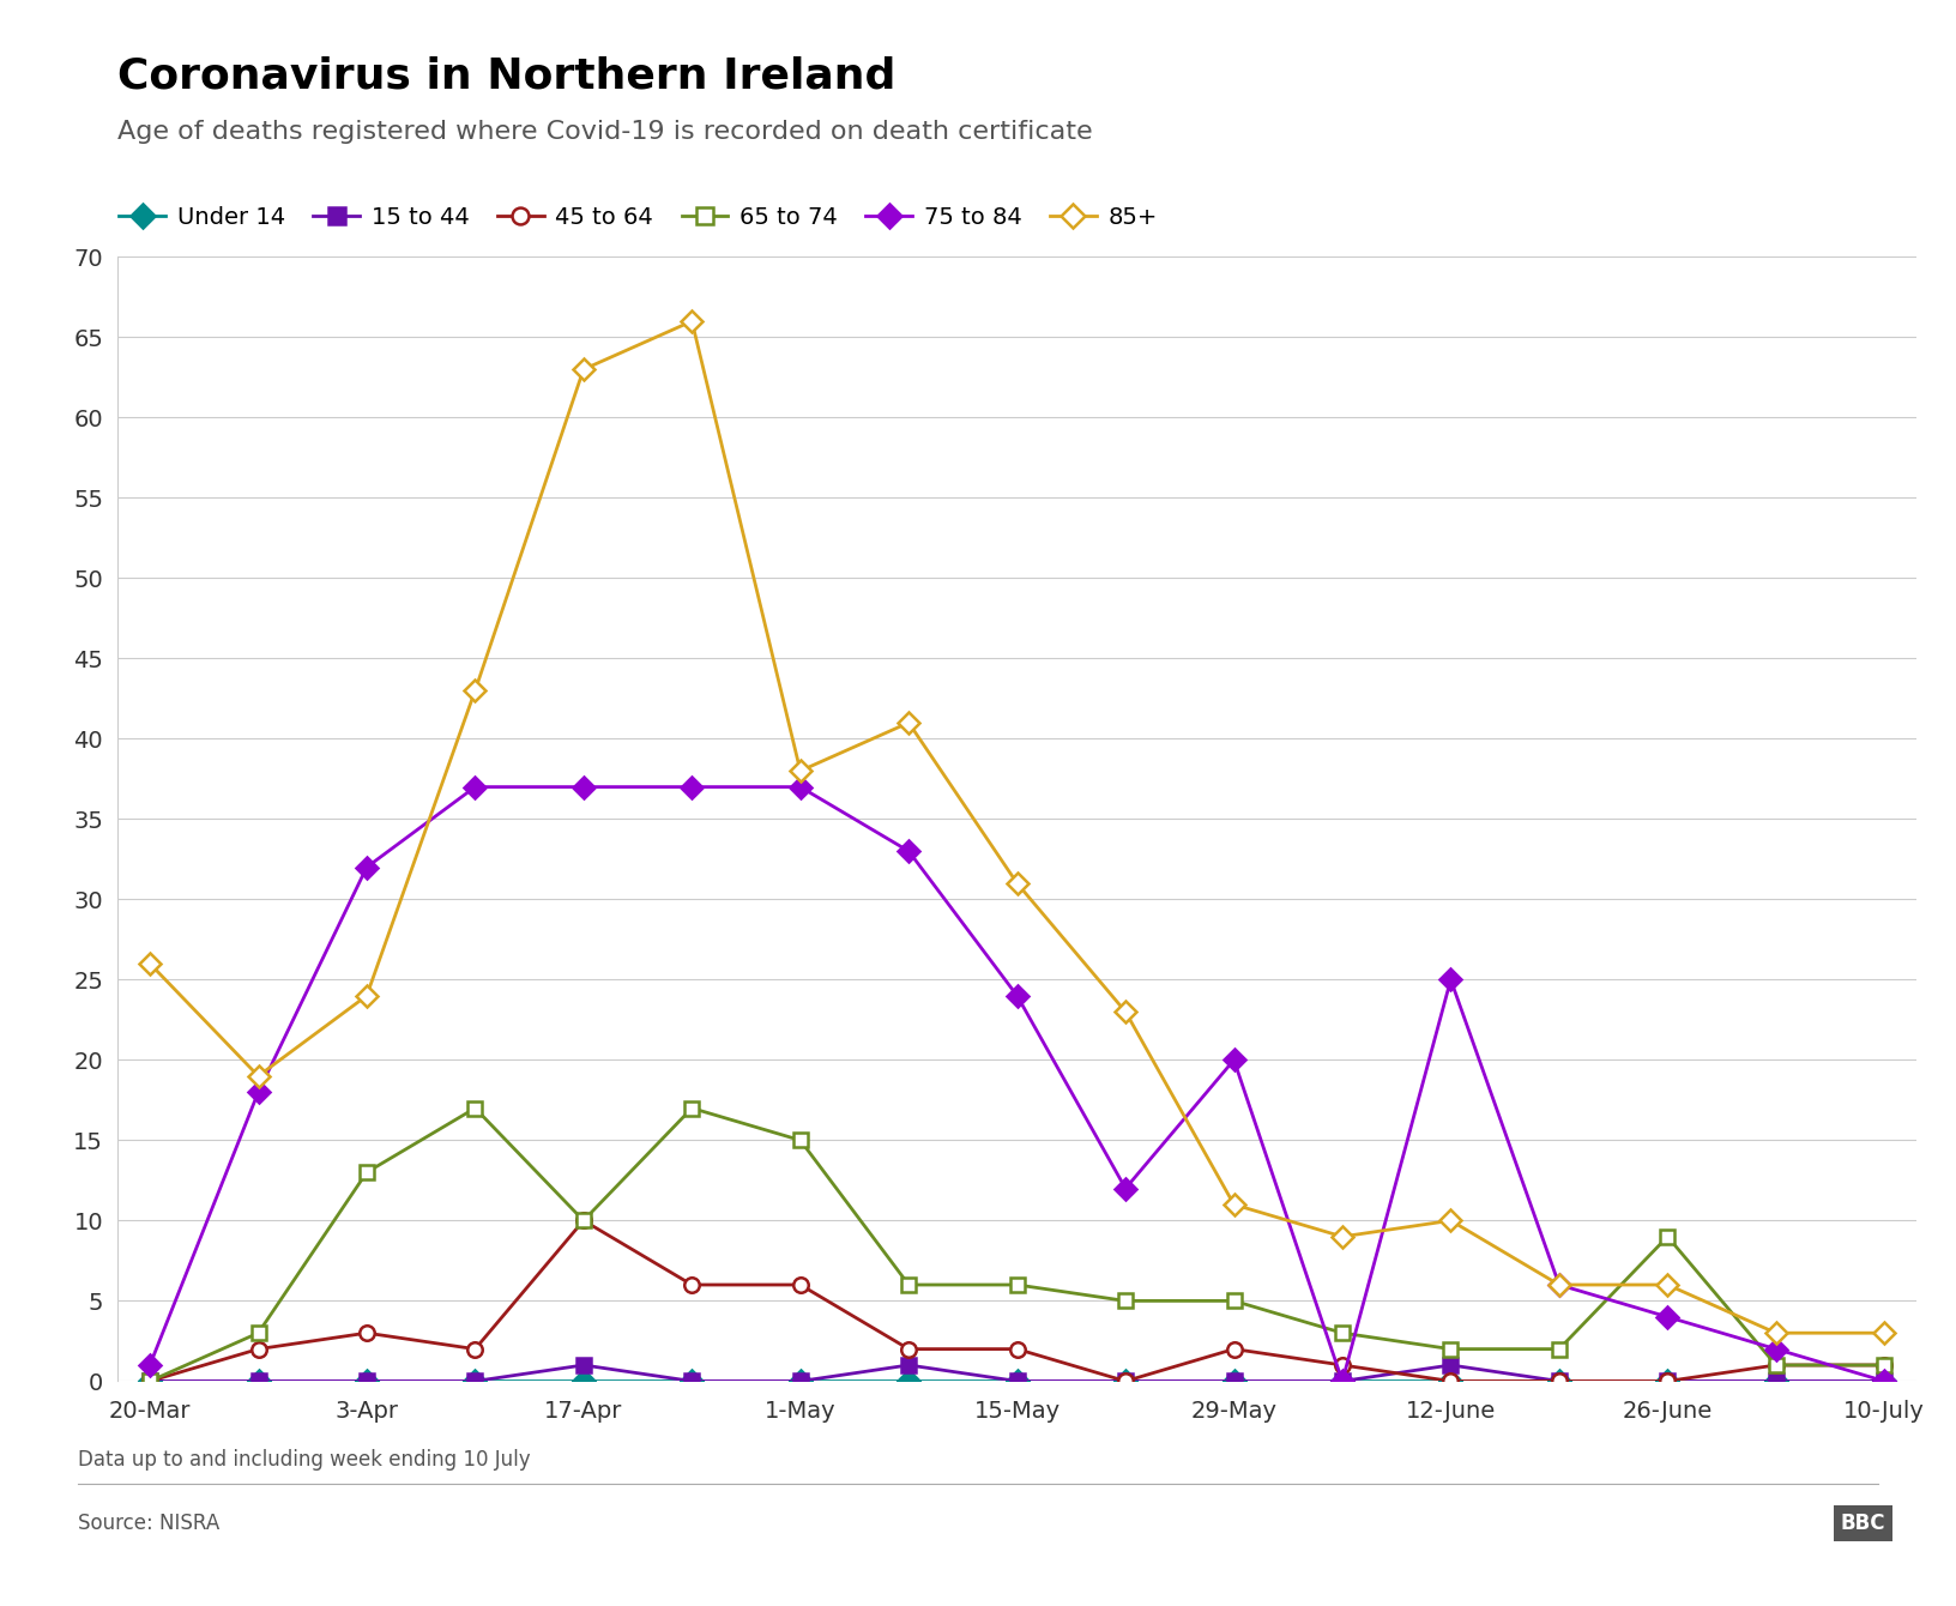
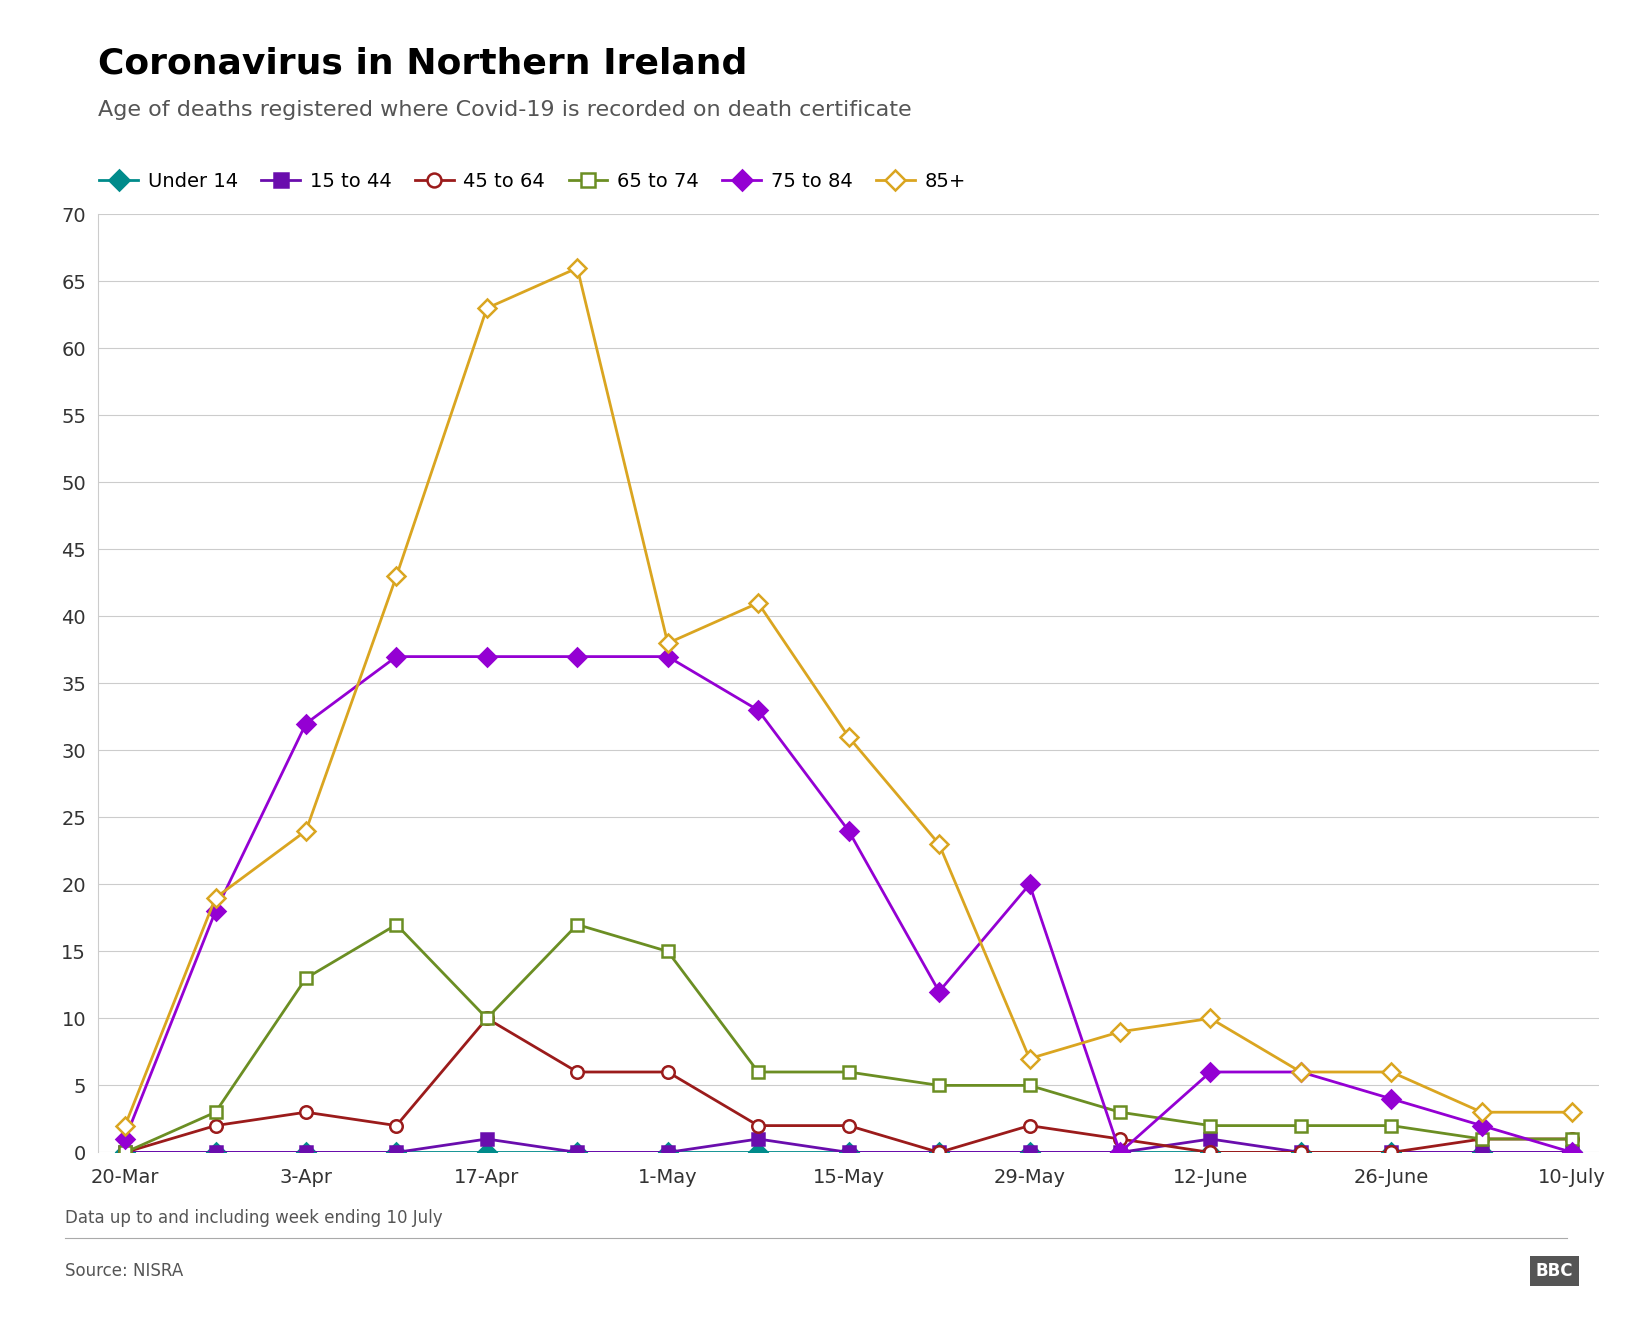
85+/20-Mar: 26 -> 2
85+/29-May: 11 -> 7
75 to 84/12-June: 25 -> 6
65 to 74/26-June: 9 -> 2
